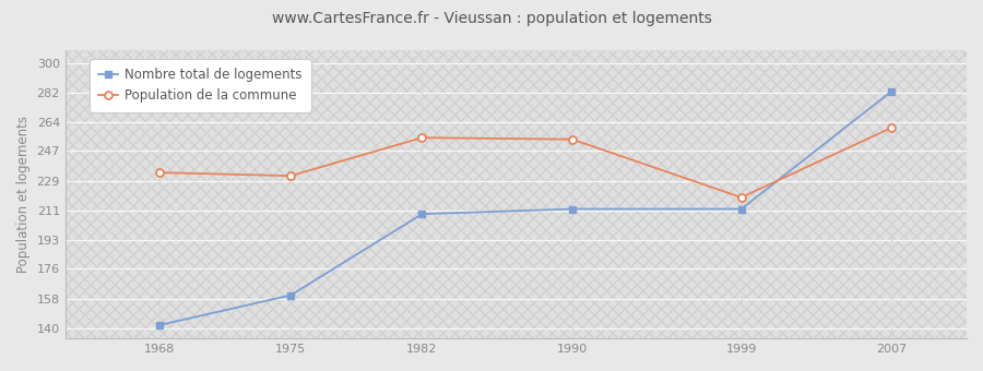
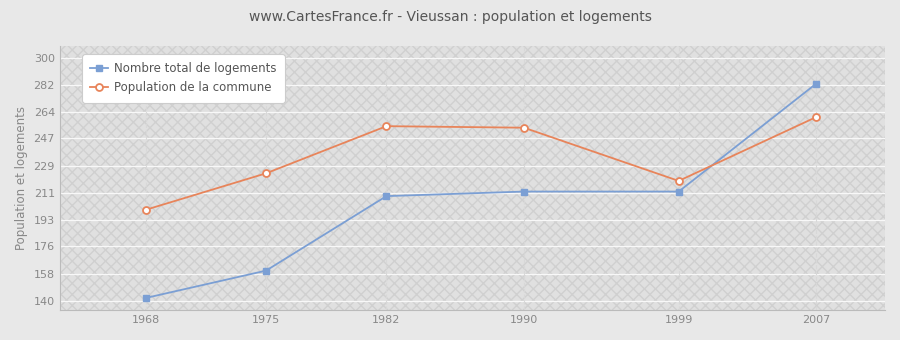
Population de la commune/1968: 234 -> 200
Population de la commune/1975: 232 -> 224
